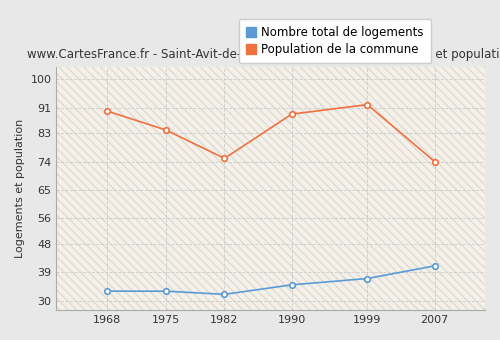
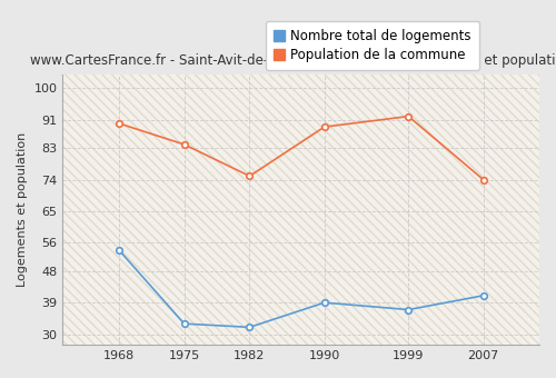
Nombre total de logements/1968: 33 -> 54
Nombre total de logements/1990: 35 -> 39
